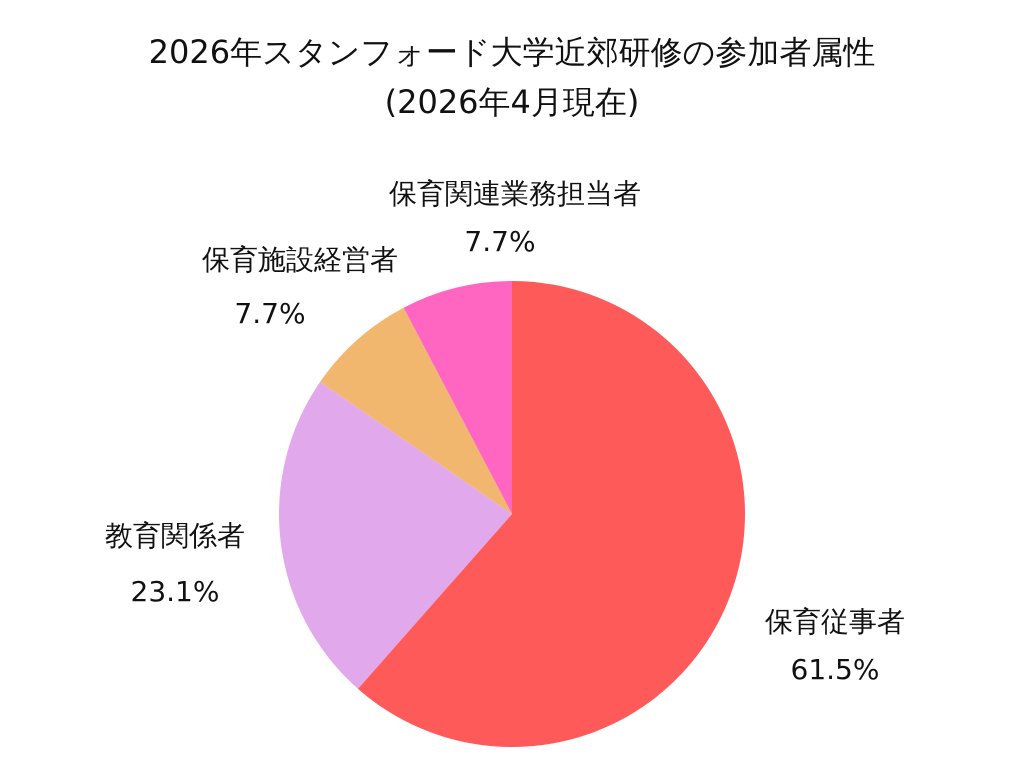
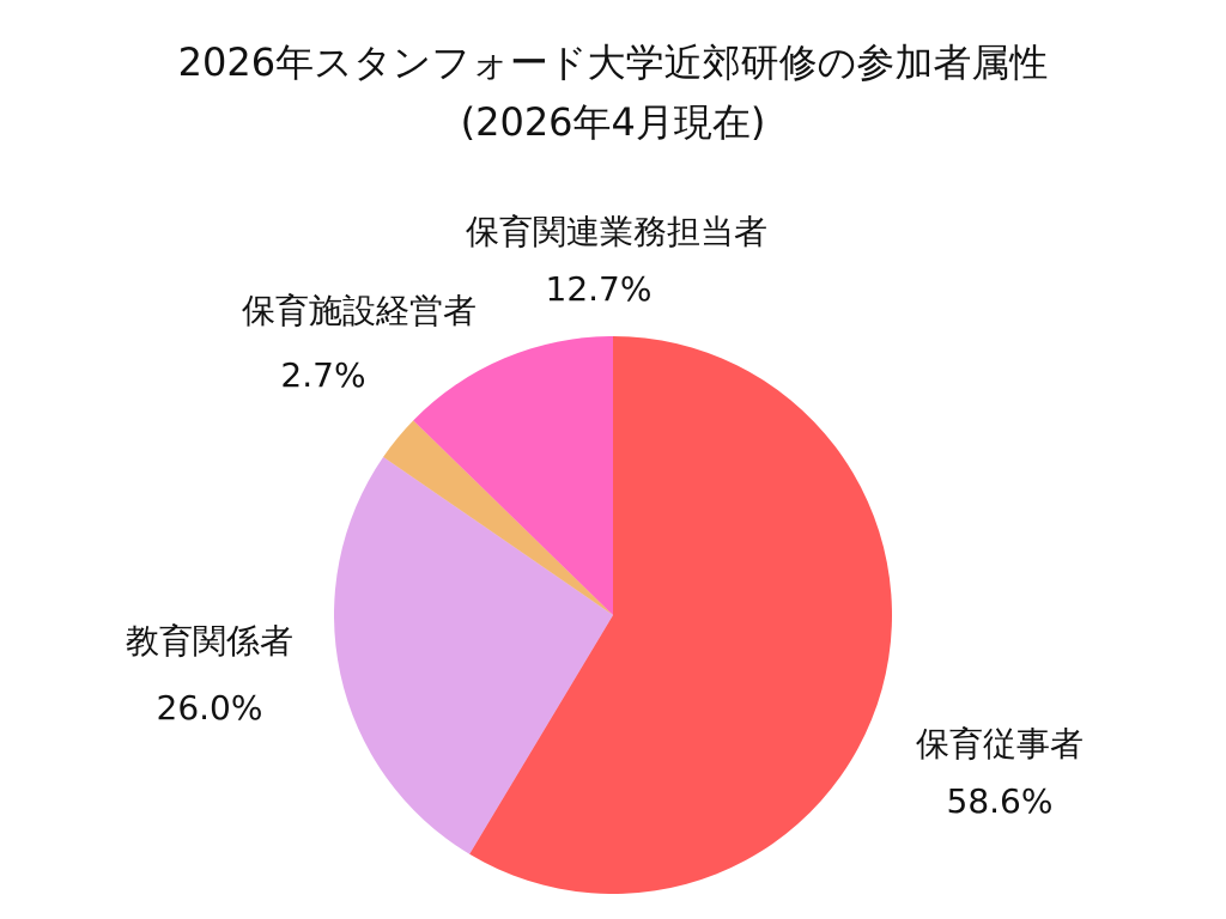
保育従事者: 61.5% -> 58.6%
教育関係者: 23.1% -> 26.0%
保育施設経営者: 7.7% -> 2.7%
保育関連業務担当者: 7.7% -> 12.7%
